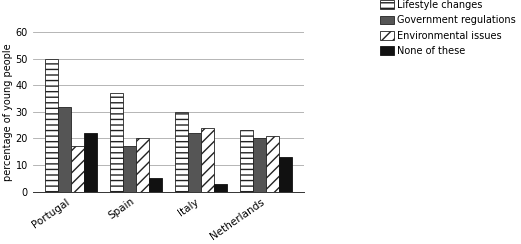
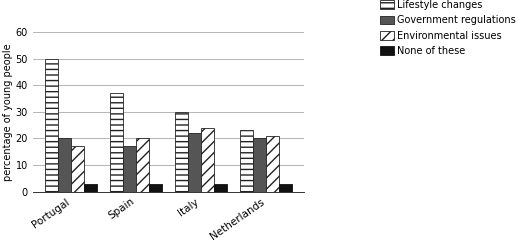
Government regulations/Portugal: 32 -> 20
None of these/Portugal: 22 -> 3
None of these/Spain: 5 -> 3
None of these/Netherlands: 13 -> 3
